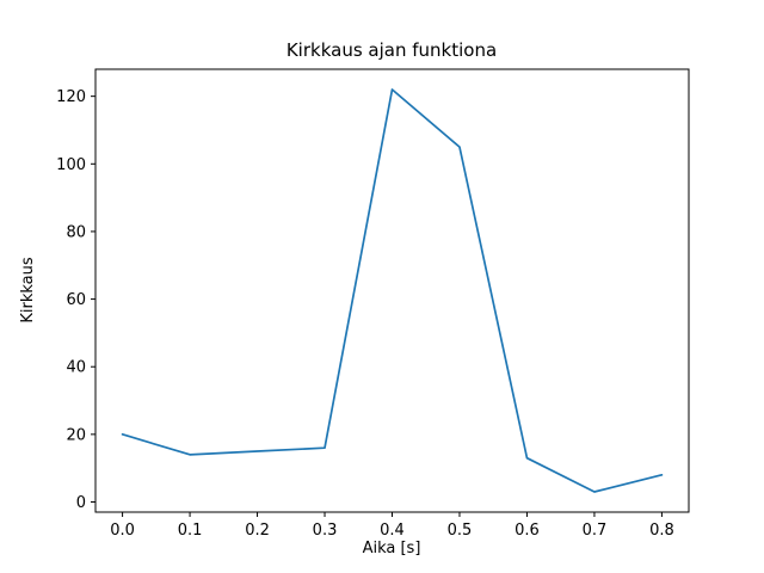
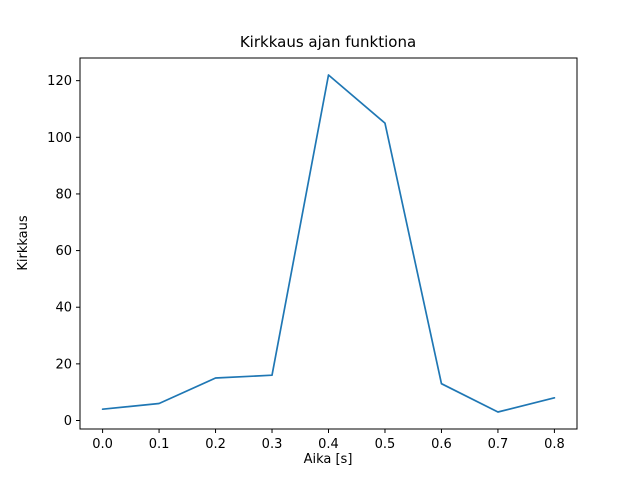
0.0: 20 -> 4
0.1: 14 -> 6
